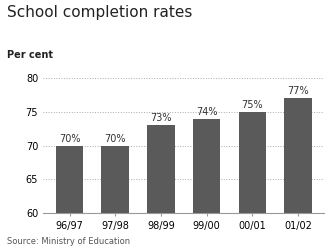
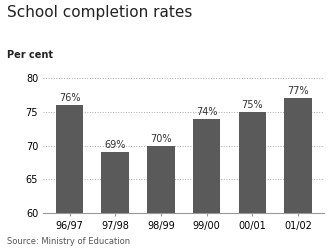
96/97: 70% -> 76%
97/98: 70% -> 69%
98/99: 73% -> 70%
